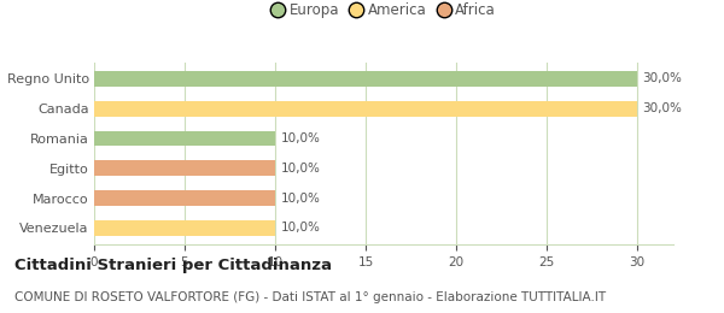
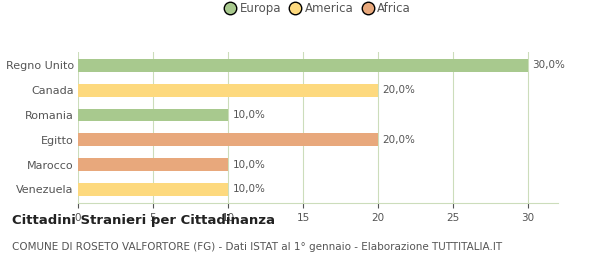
Canada: 30,0% -> 20,0%
Egitto: 10,0% -> 20,0%
